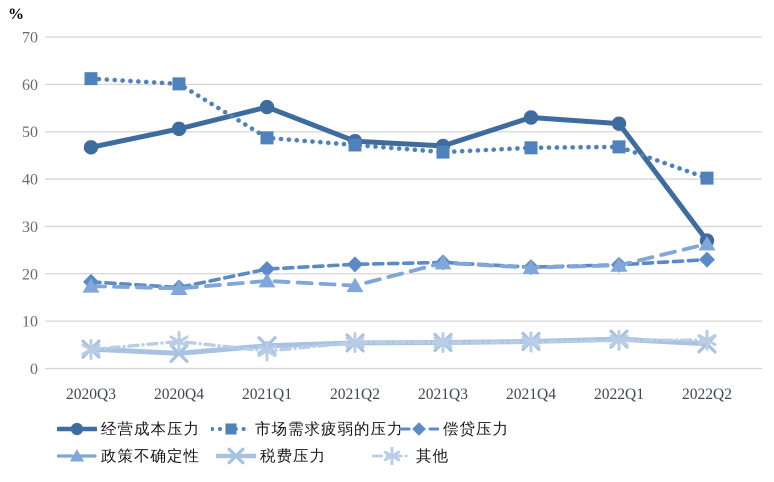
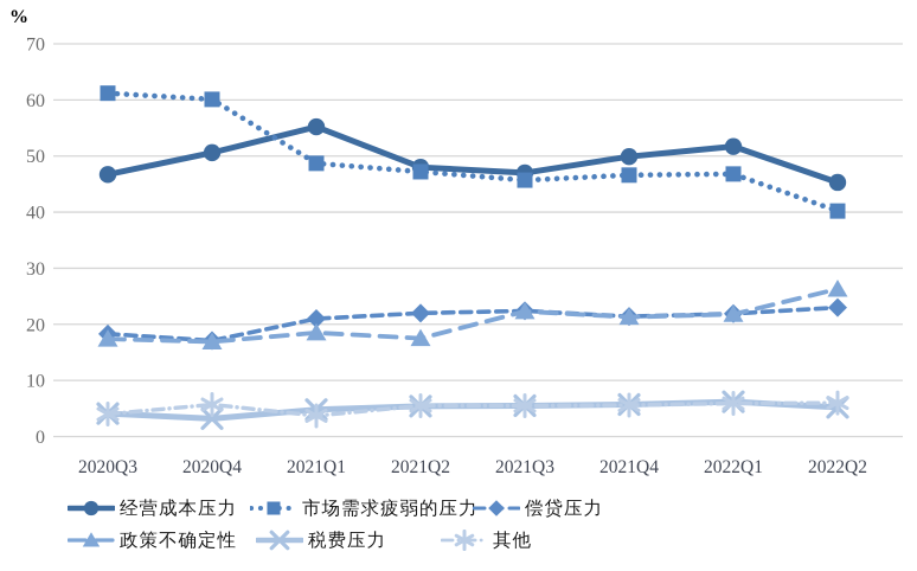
经营成本压力/2021Q4: 53 -> 50
经营成本压力/2022Q2: 27 -> 45
